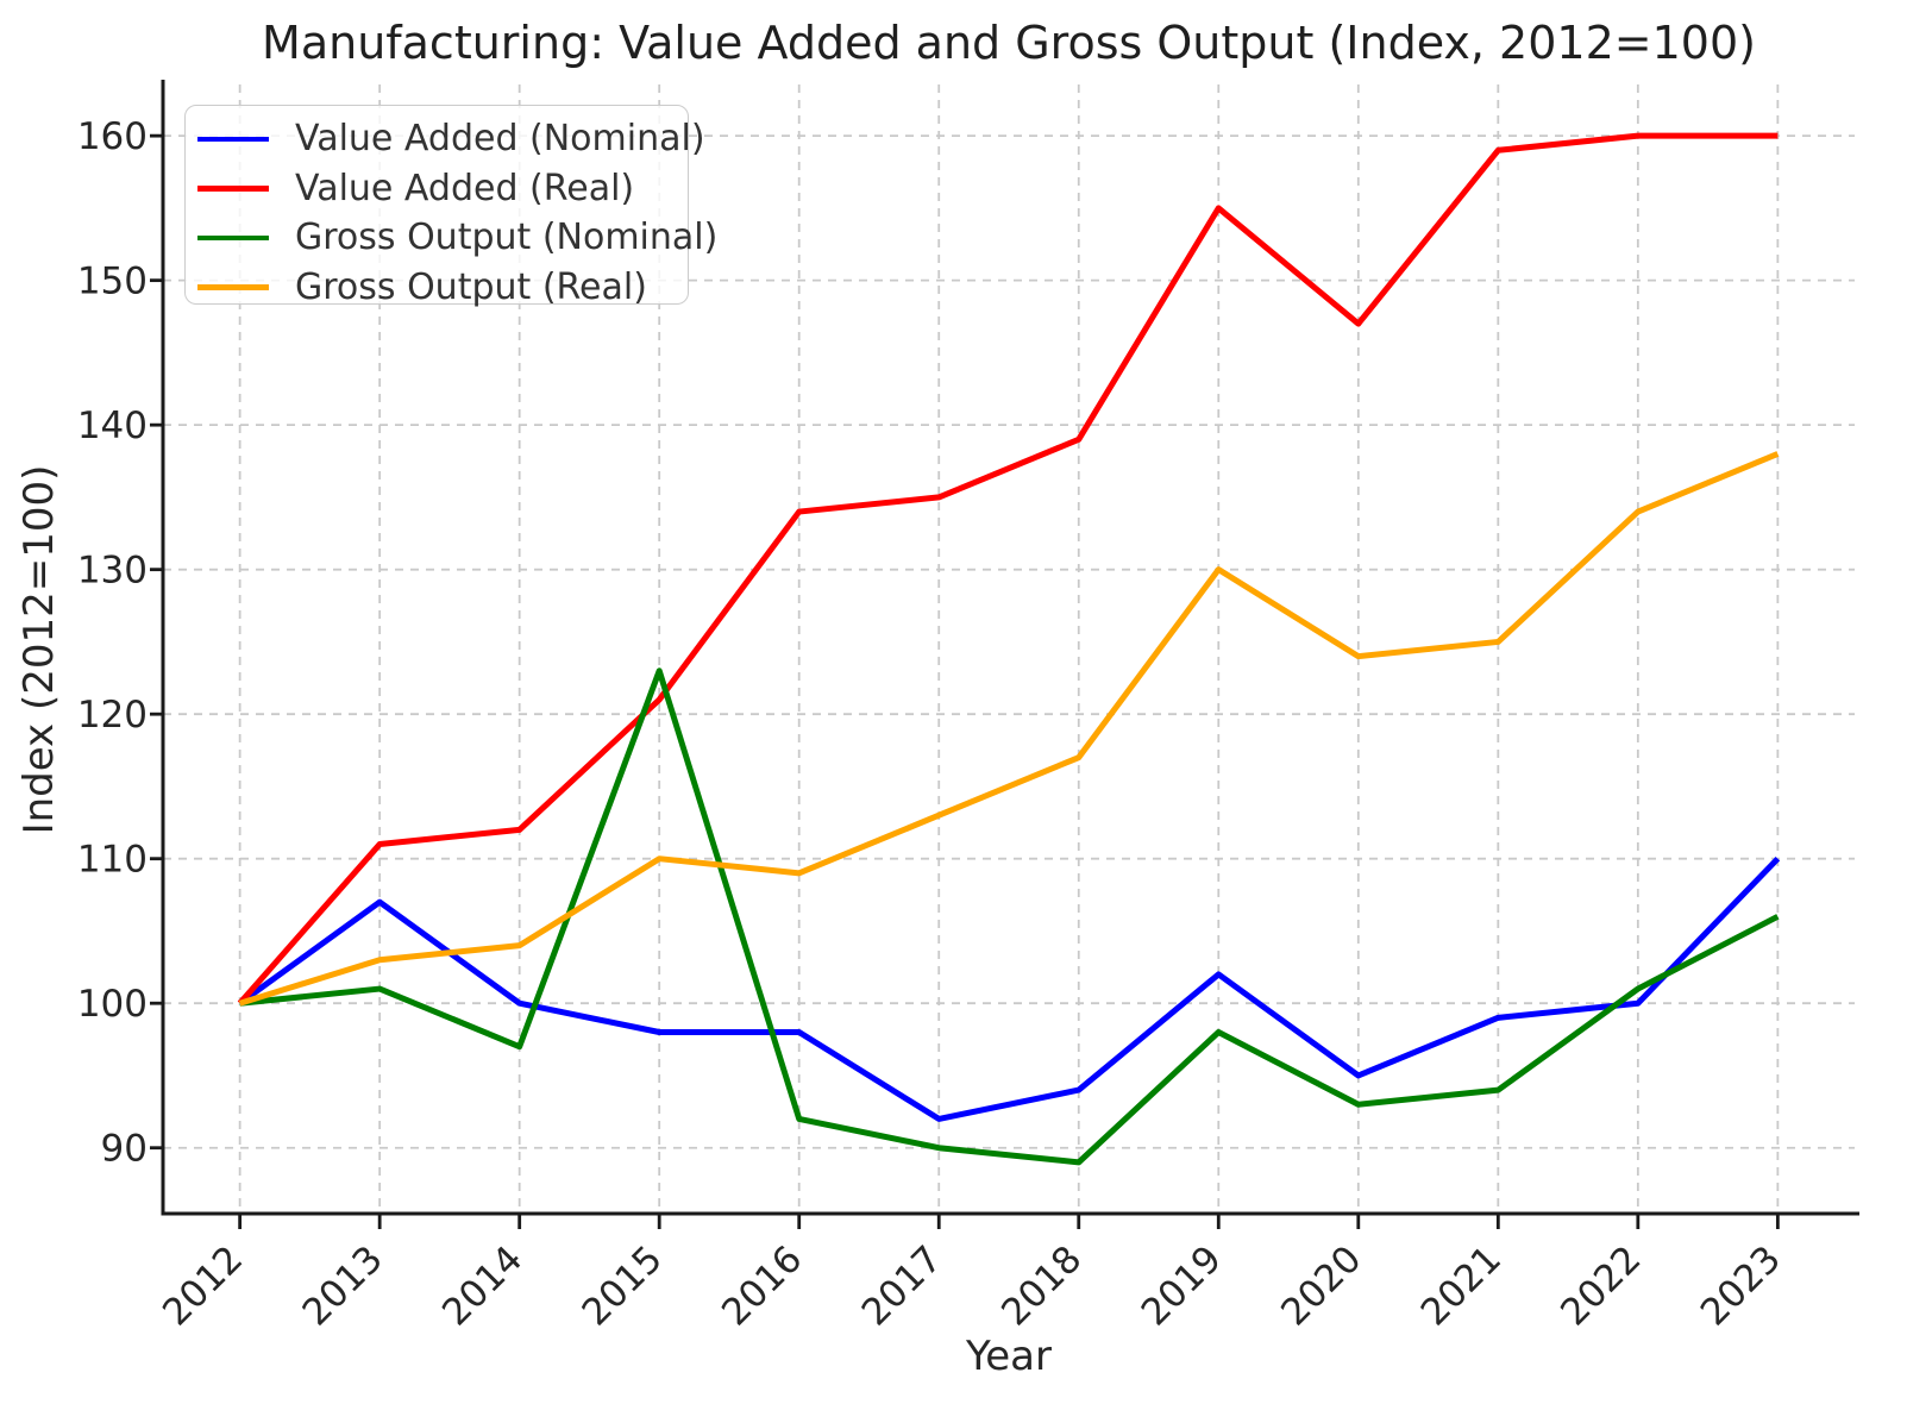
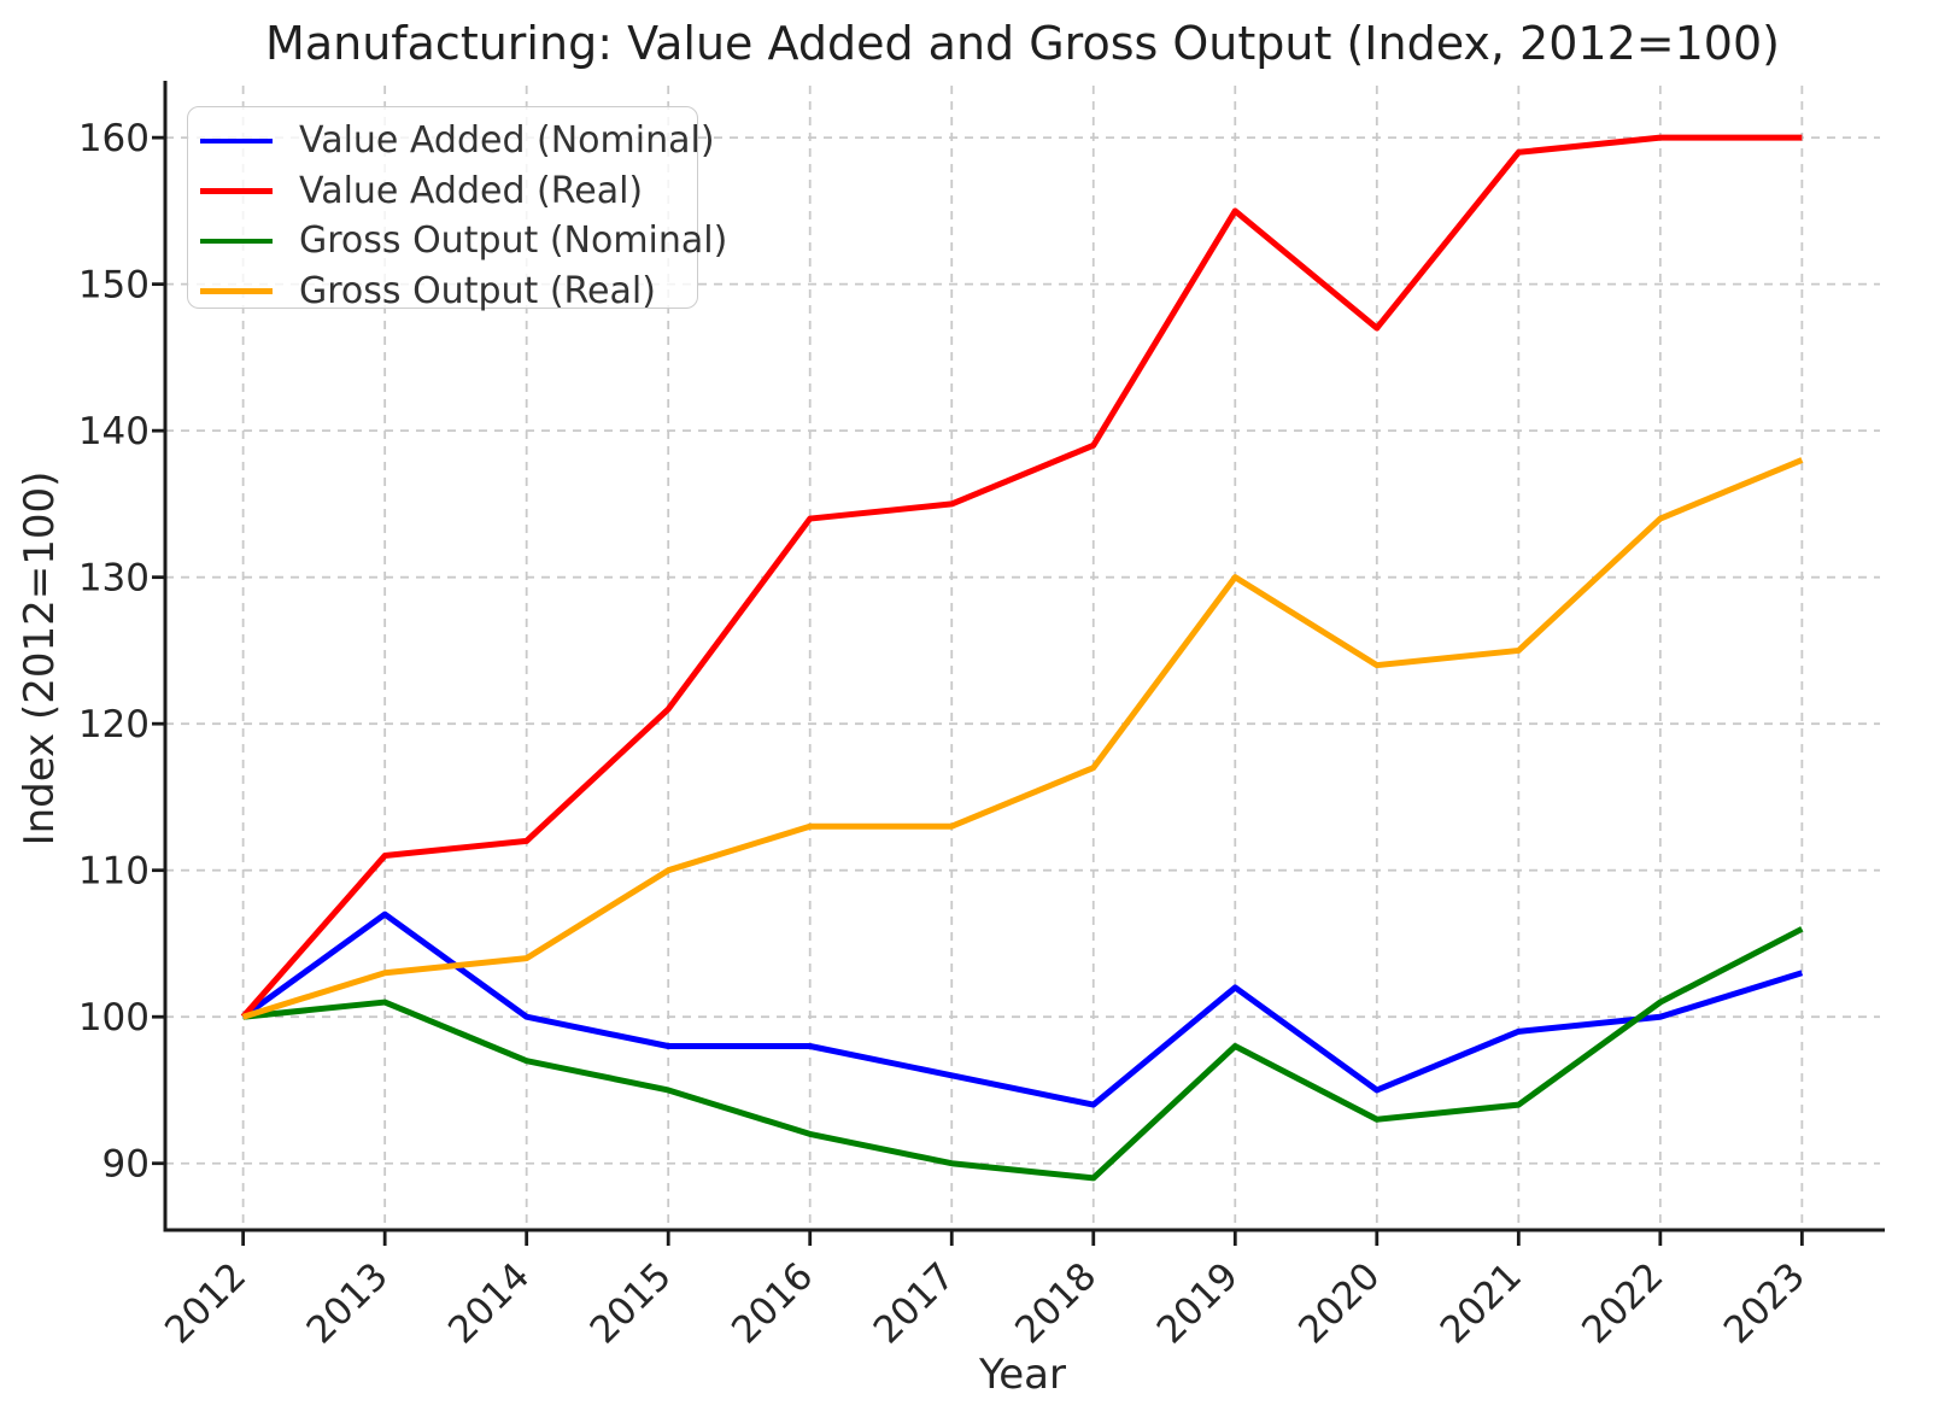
Gross Output (Nominal)/2015: 123 -> 95
Gross Output (Real)/2016: 109 -> 113
Value Added (Nominal)/2017: 92 -> 96
Value Added (Nominal)/2023: 110 -> 103
